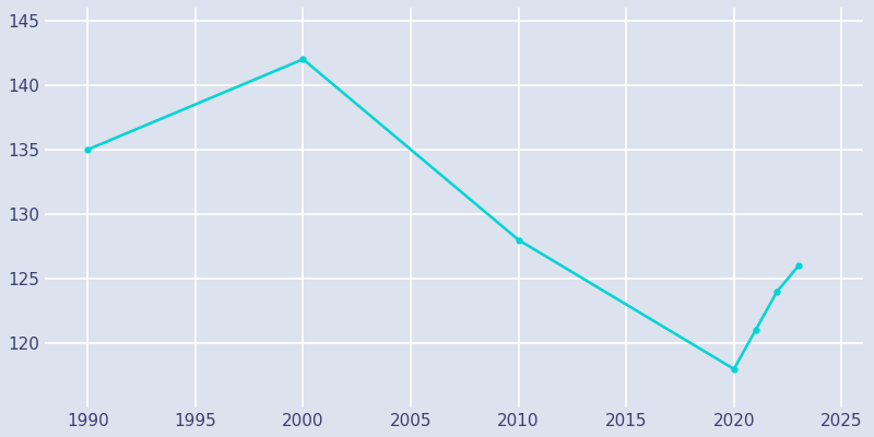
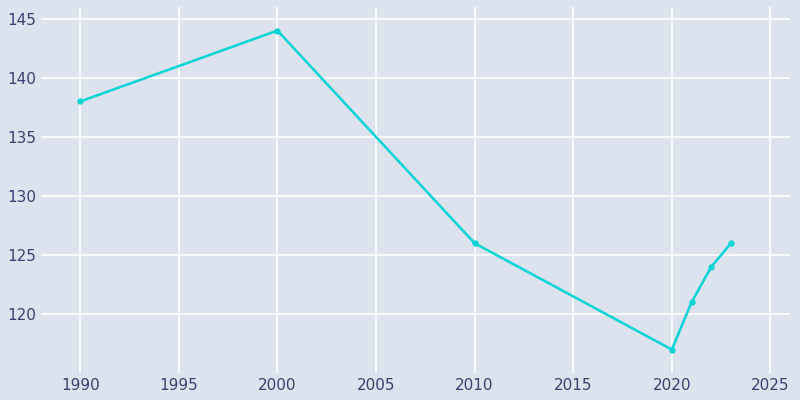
1990: 135 -> 138
2000: 142 -> 144
2010: 128 -> 126
2020: 118 -> 117
